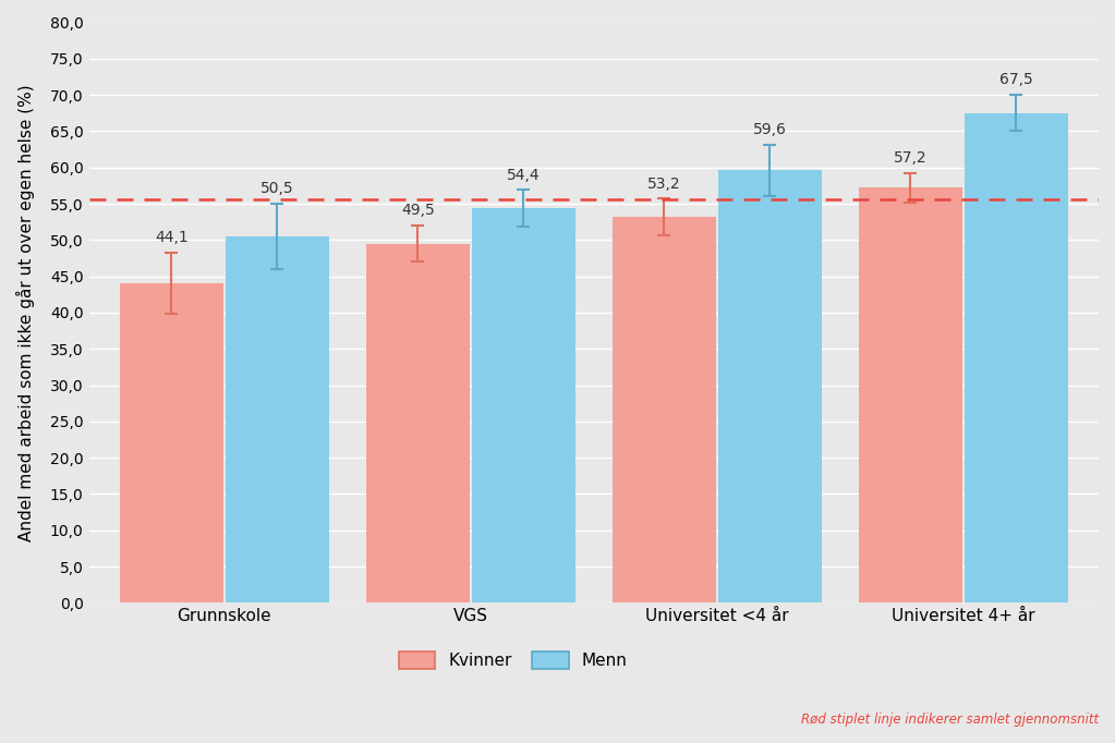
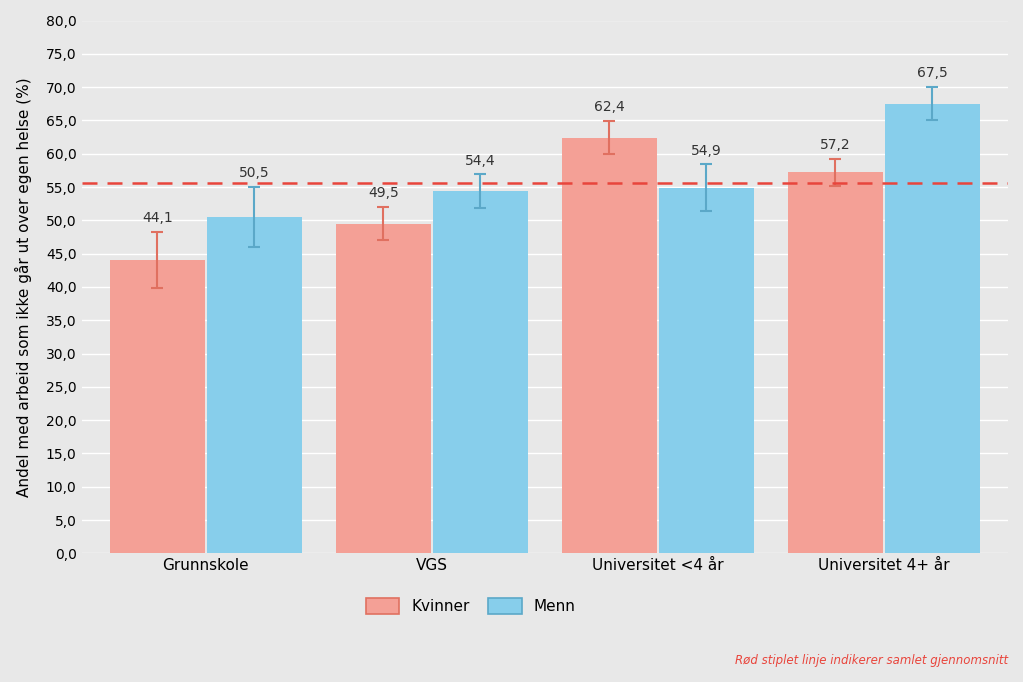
Kvinner/Universitet <4 år: 53,2 -> 62,4
Menn/Universitet <4 år: 59,6 -> 54,9
